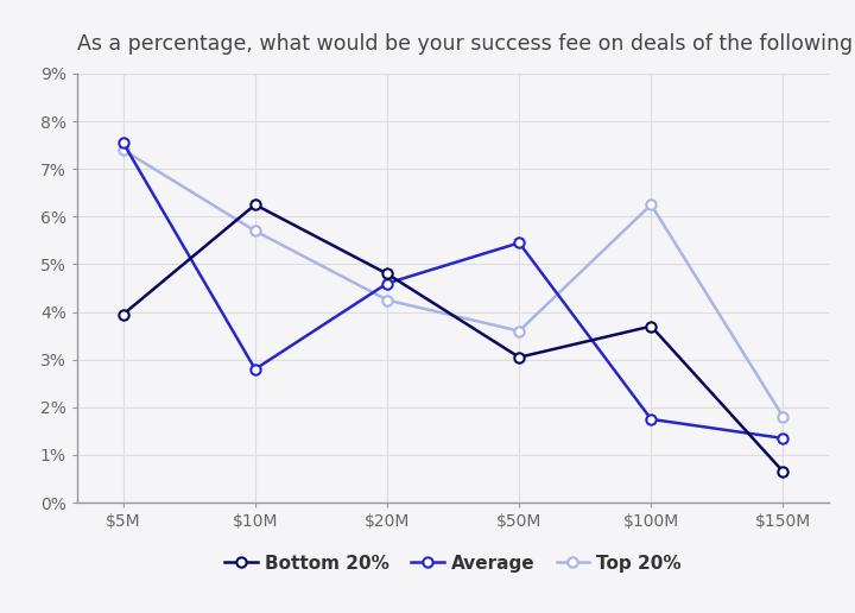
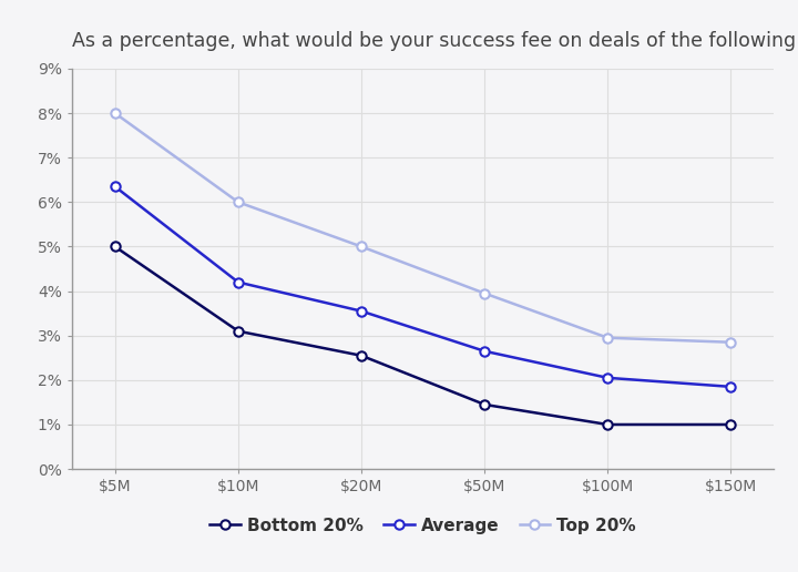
Bottom 20%/$5M: 3.95% -> 5.00%
Average/$5M: 7.55% -> 6.35%
Top 20%/$5M: 7.40% -> 8.00%
Bottom 20%/$10M: 6.25% -> 3.10%
Average/$10M: 2.80% -> 4.20%
Top 20%/$10M: 5.70% -> 6.00%
Bottom 20%/$20M: 4.80% -> 2.55%
Average/$20M: 4.60% -> 3.55%
Top 20%/$20M: 4.25% -> 5.00%
Bottom 20%/$50M: 3.05% -> 1.45%
Average/$50M: 5.45% -> 2.65%
Top 20%/$50M: 3.60% -> 3.95%
Bottom 20%/$100M: 3.70% -> 1.00%
Average/$100M: 1.75% -> 2.05%
Top 20%/$100M: 6.25% -> 2.95%
Bottom 20%/$150M: 0.65% -> 1.00%
Average/$150M: 1.35% -> 1.85%
Top 20%/$150M: 1.80% -> 2.85%
